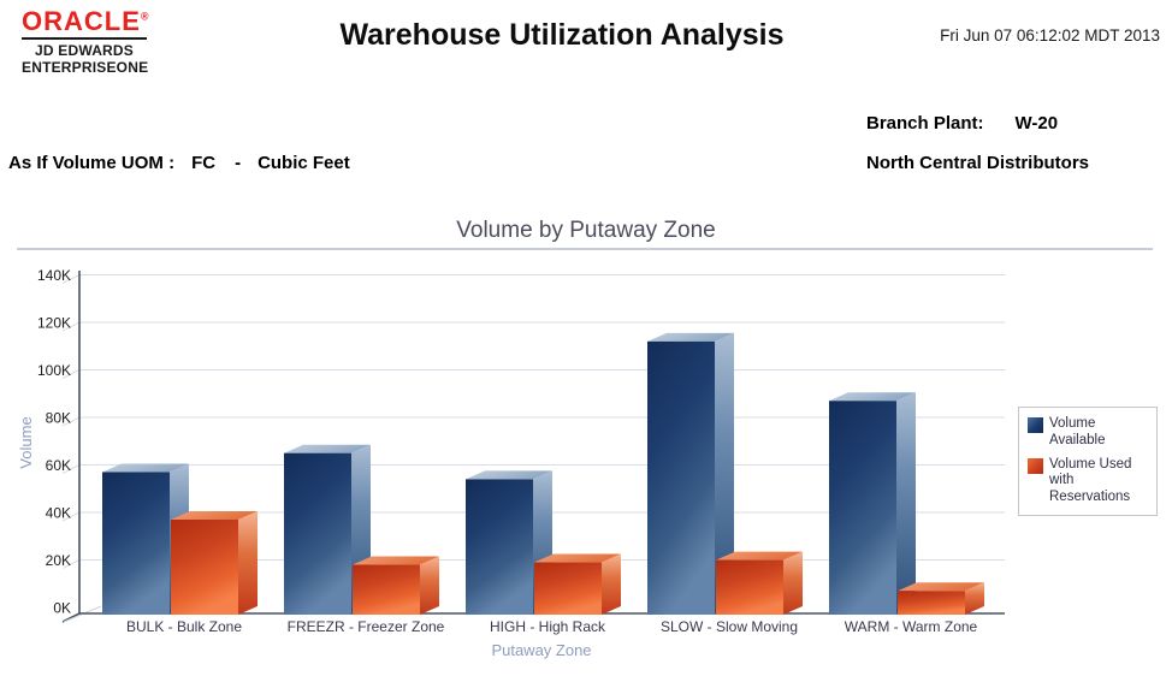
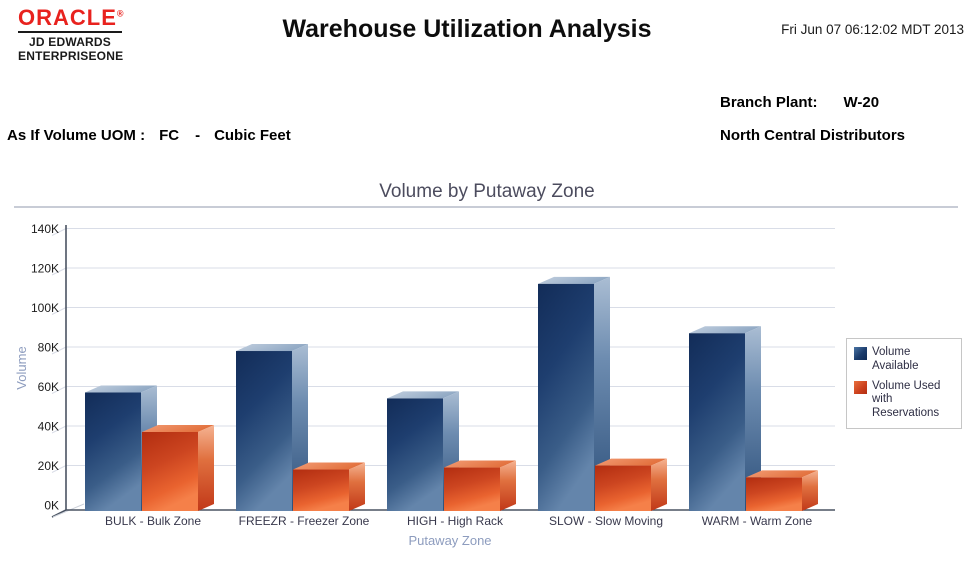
Volume Available/FREEZR - Freezer Zone: 68K -> 81K
Volume Used with Reservations/WARM - Warm Zone: 10K -> 17K
